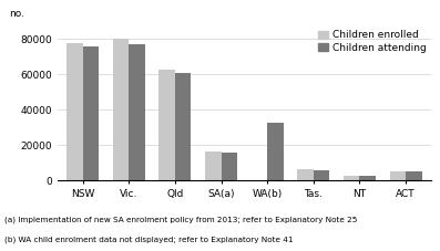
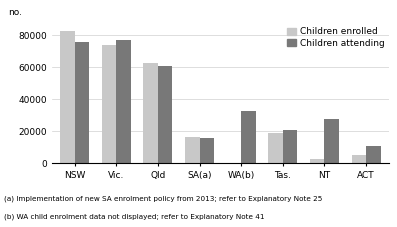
Children enrolled/NSW: 78000 -> 83000
Children enrolled/Vic.: 80000 -> 74000
Children enrolled/Tas.: 6000 -> 19000
Children attending/Tas.: 6000 -> 21000
Children attending/NT: 3000 -> 28000
Children attending/ACT: 5000 -> 11000
